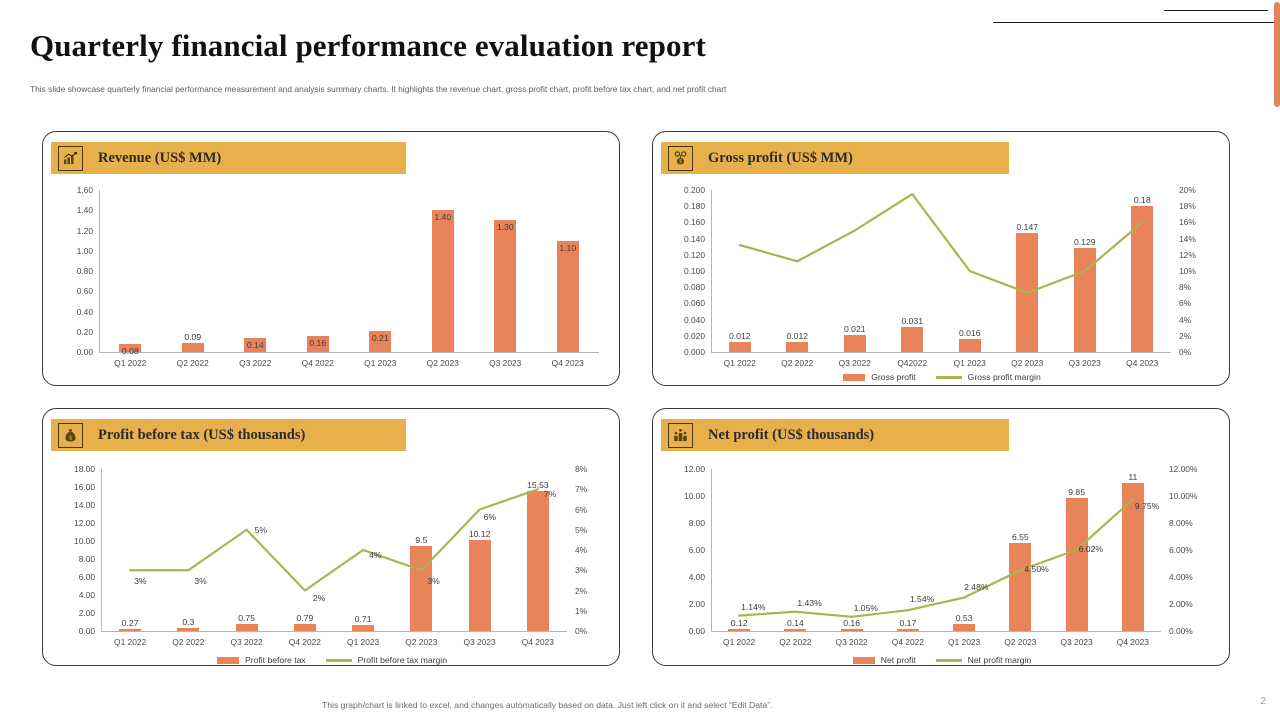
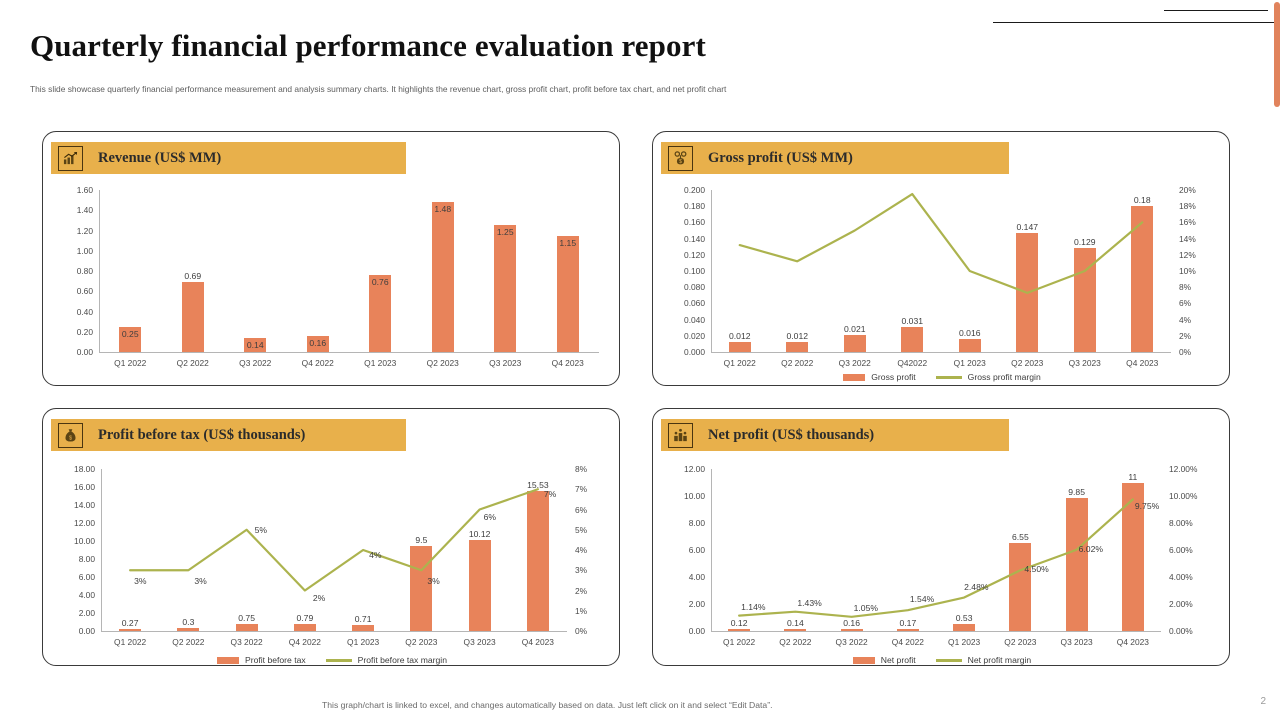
Revenue (US$ MM)/Q1 2022: 0.08 -> 0.25
Revenue (US$ MM)/Q2 2022: 0.09 -> 0.69
Revenue (US$ MM)/Q1 2023: 0.21 -> 0.76
Revenue (US$ MM)/Q2 2023: 1.40 -> 1.48
Revenue (US$ MM)/Q3 2023: 1.30 -> 1.25
Revenue (US$ MM)/Q4 2023: 1.10 -> 1.15
